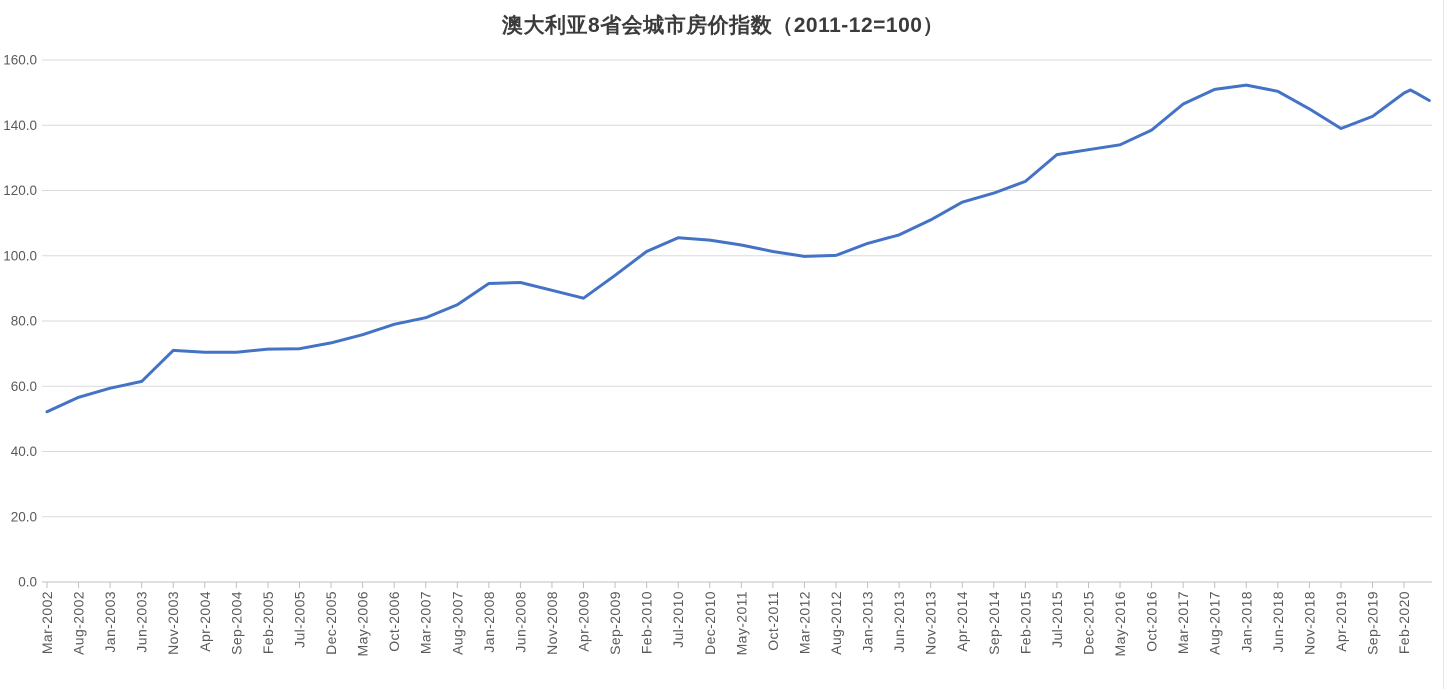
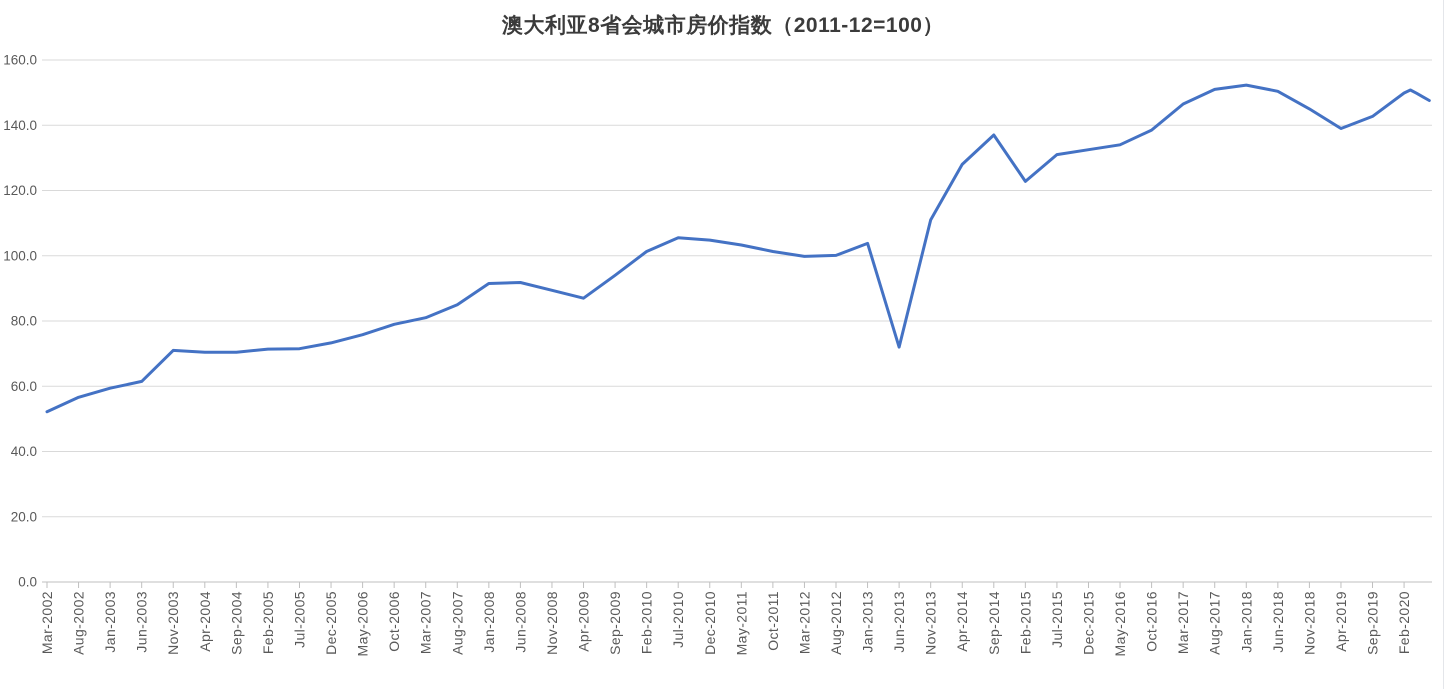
Jun-2013: 106 -> 72
Apr-2014: 116 -> 128
Sep-2014: 119 -> 137
